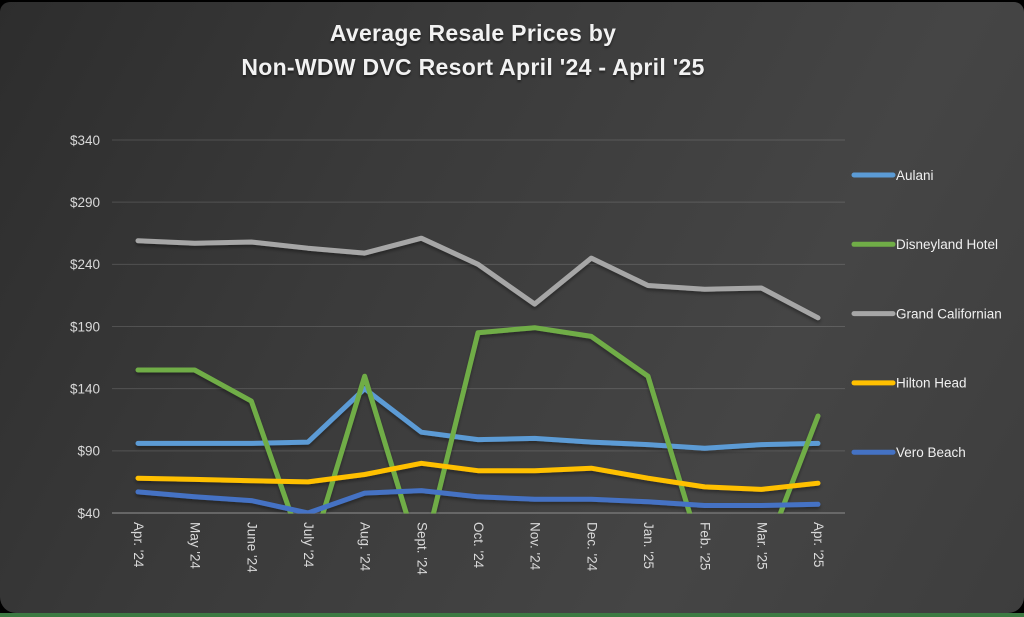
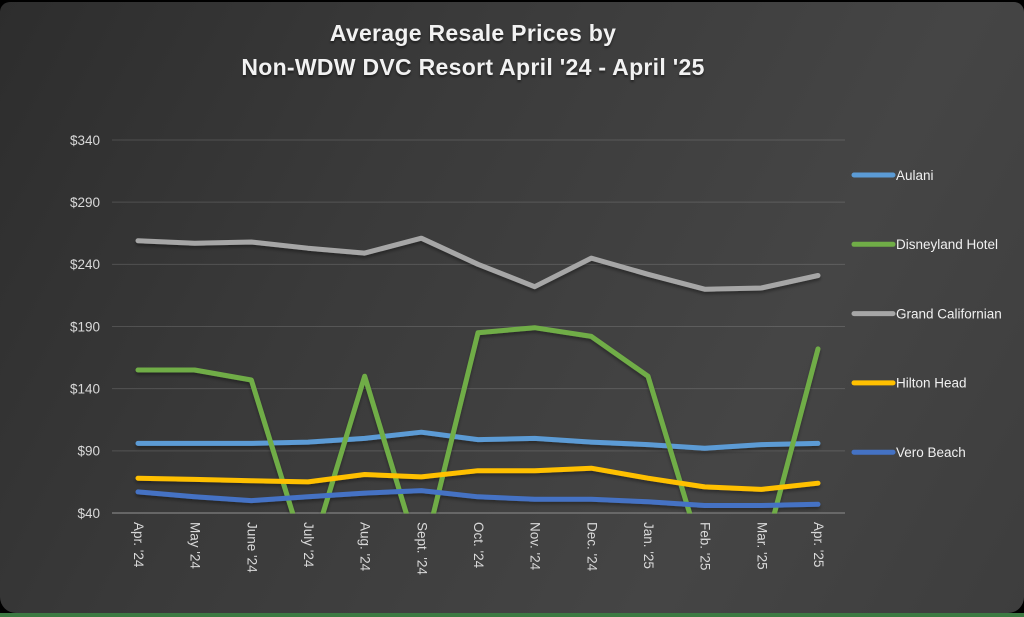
Disneyland Hotel/June '24: $130 -> $147
Vero Beach/July '24: $40 -> $53
Aulani/Aug. '24: $140 -> $100
Hilton Head/Sept. '24: $80 -> $69
Grand Californian/Nov. '24: $208 -> $222
Grand Californian/Jan. '25: $223 -> $232
Disneyland Hotel/Apr. '25: $118 -> $172
Grand Californian/Apr. '25: $197 -> $231
